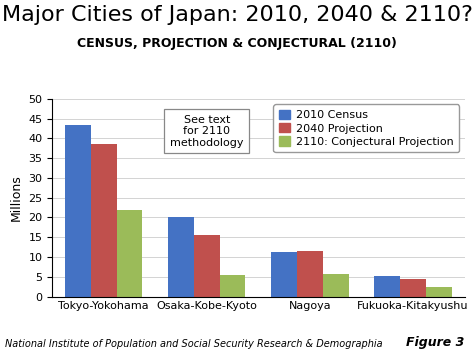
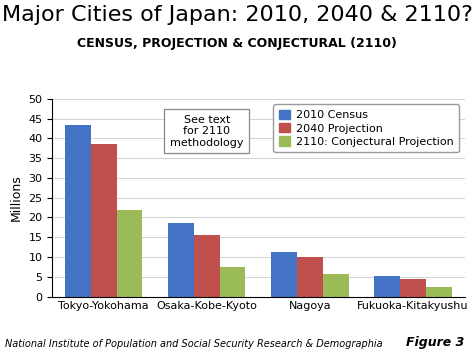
2010 Census/Osaka-Kobe-Kyoto: 20.0 -> 18.5
2110: Conjectural Projection/Osaka-Kobe-Kyoto: 5.5 -> 7.5
2040 Projection/Nagoya: 11.5 -> 10.0
